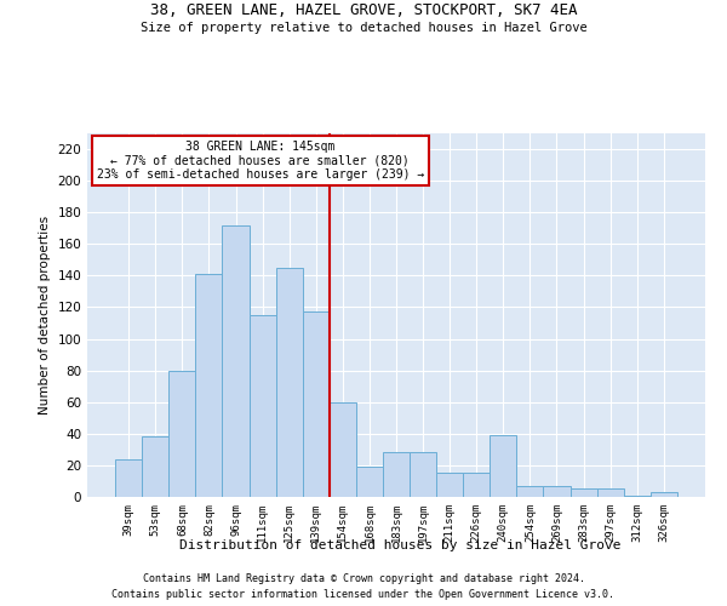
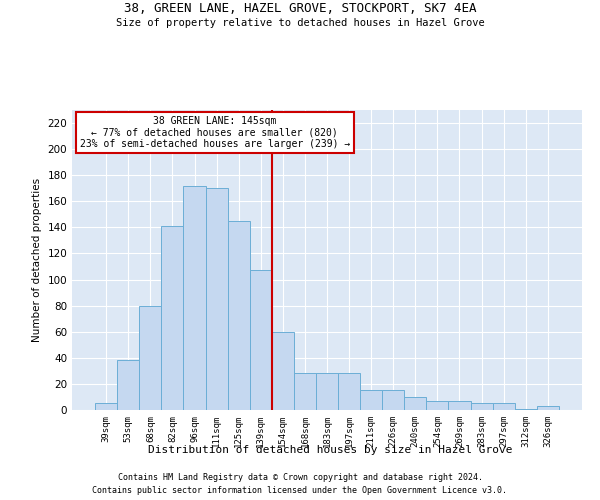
39sqm: 24 -> 5
111sqm: 115 -> 170
139sqm: 117 -> 107
168sqm: 19 -> 28
240sqm: 39 -> 10
